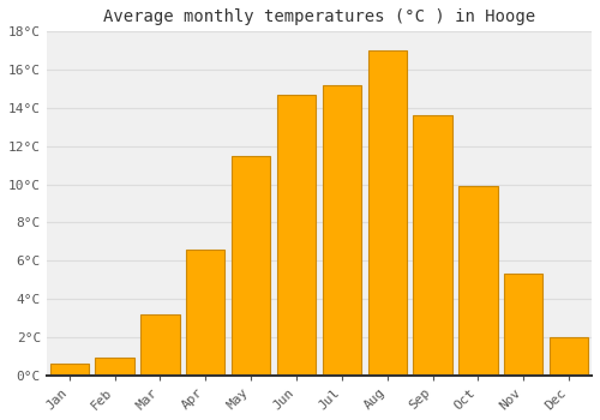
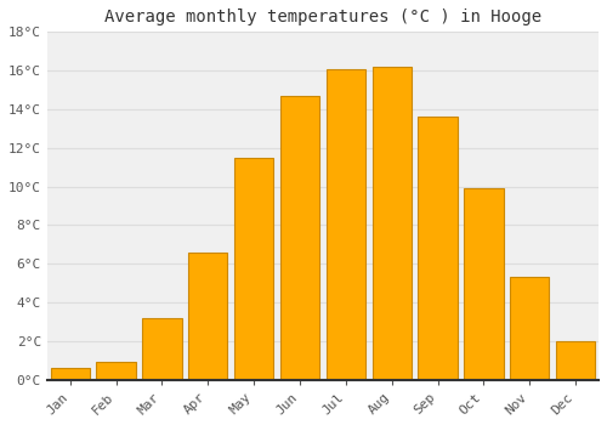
Jul: 15.2°C -> 16.1°C
Aug: 17.0°C -> 16.2°C
